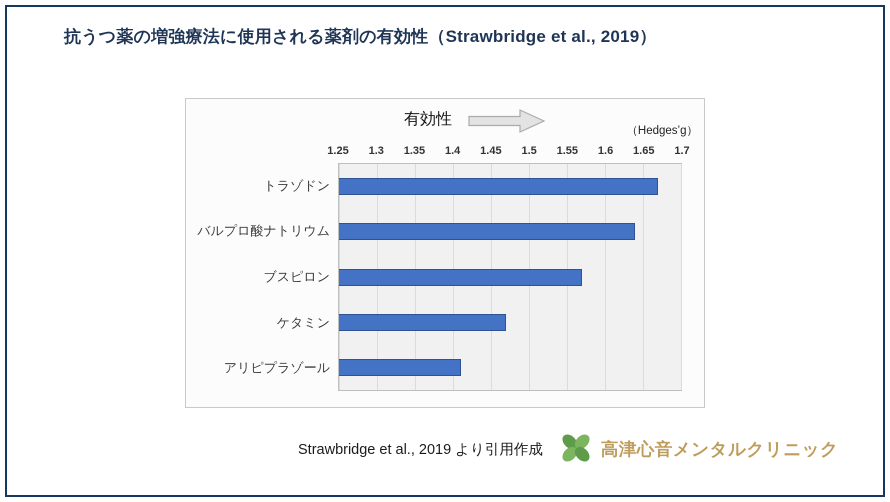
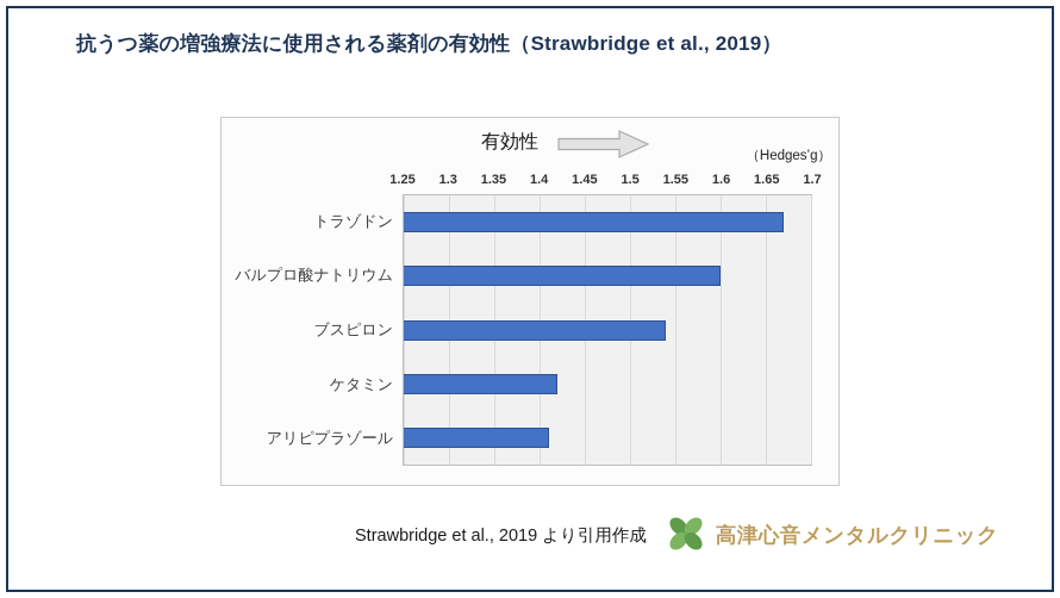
バルプロ酸ナトリウム: 1.64 -> 1.60
ブスピロン: 1.57 -> 1.54
ケタミン: 1.47 -> 1.42
